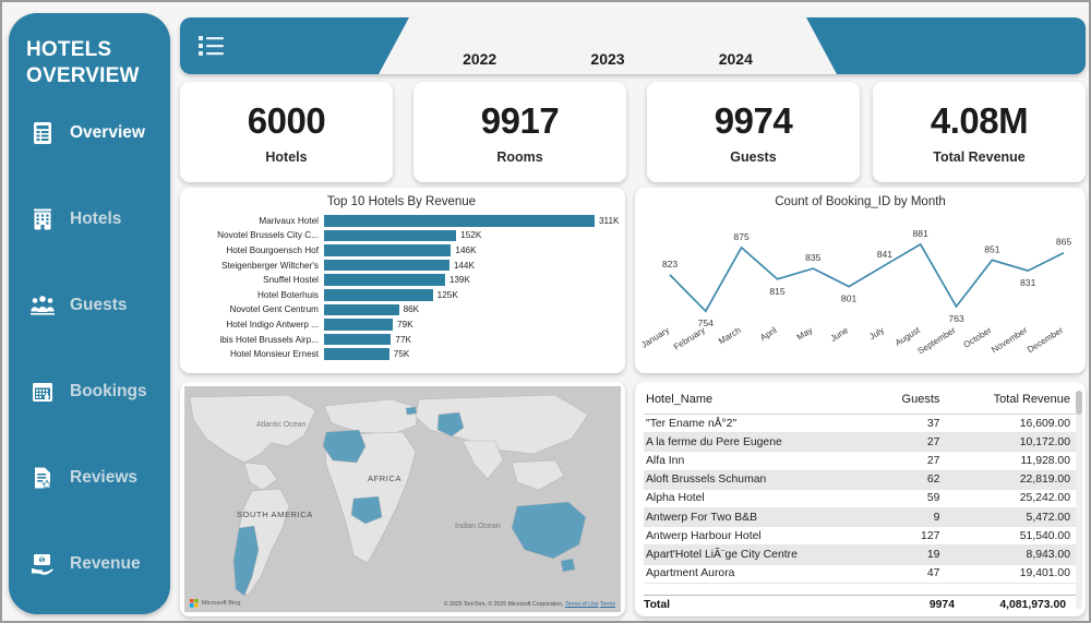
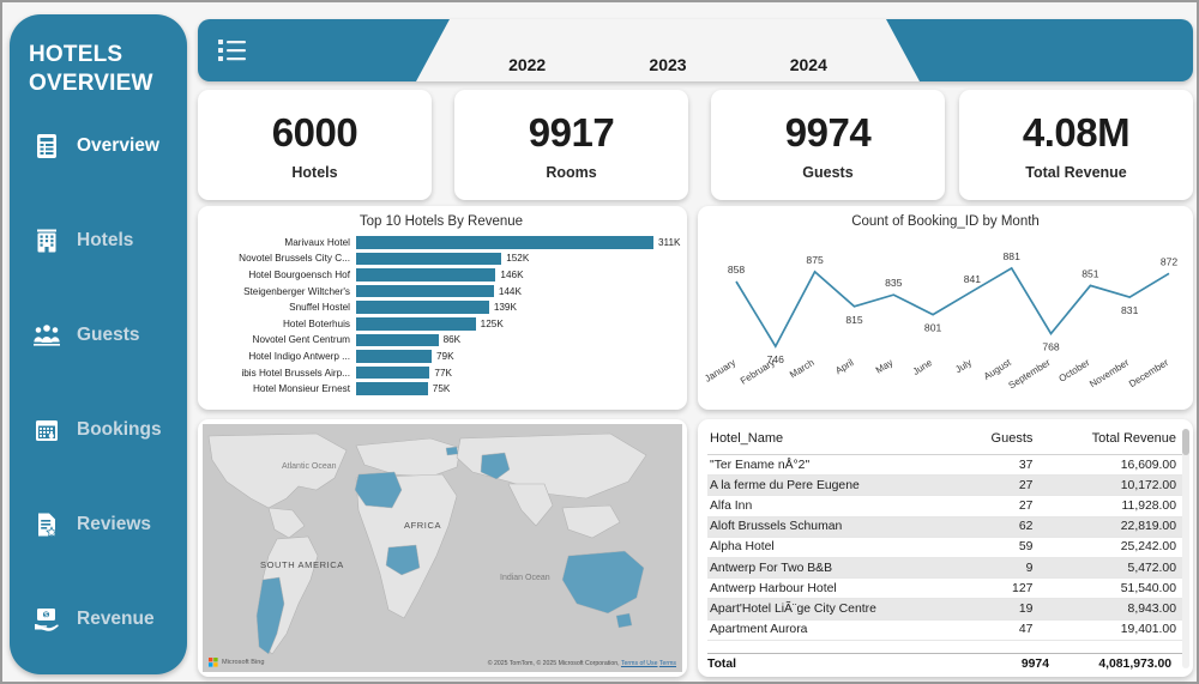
Count of Booking_ID by Month/January: 823 -> 858
Count of Booking_ID by Month/February: 754 -> 746
Count of Booking_ID by Month/September: 763 -> 768
Count of Booking_ID by Month/December: 865 -> 872
